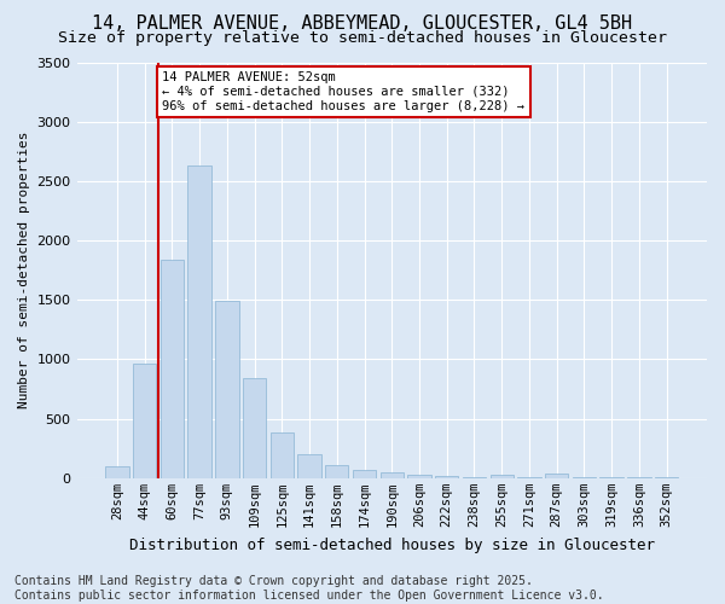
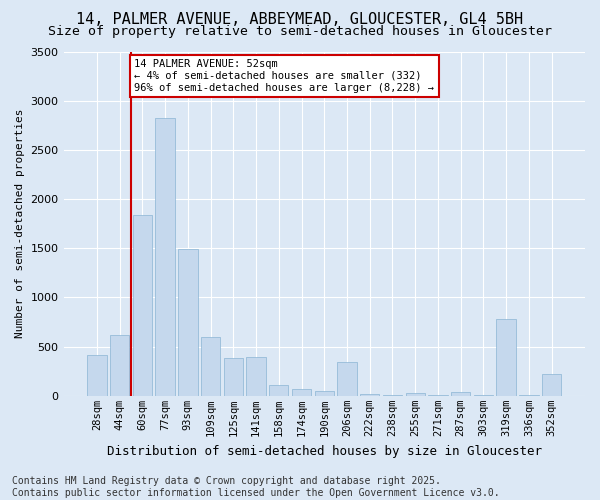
28sqm: 100 -> 420
44sqm: 960 -> 620
77sqm: 2630 -> 2820
109sqm: 840 -> 600
141sqm: 200 -> 400
206sqm: 30 -> 340
319sqm: 10 -> 780
352sqm: 10 -> 220
